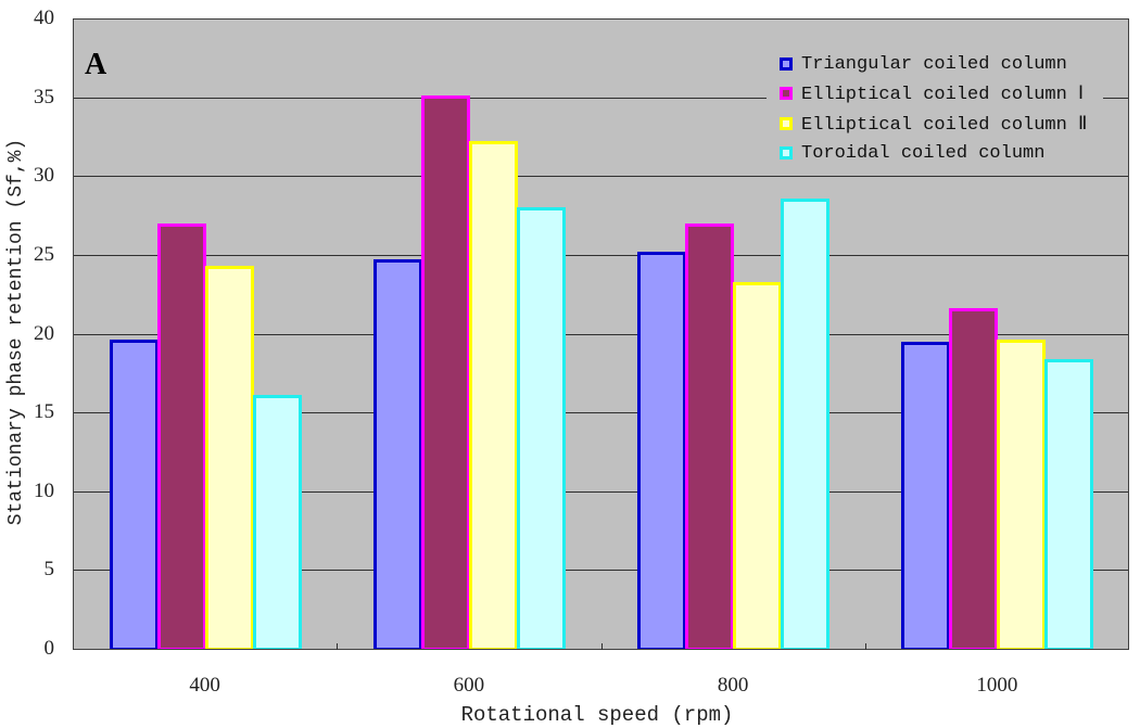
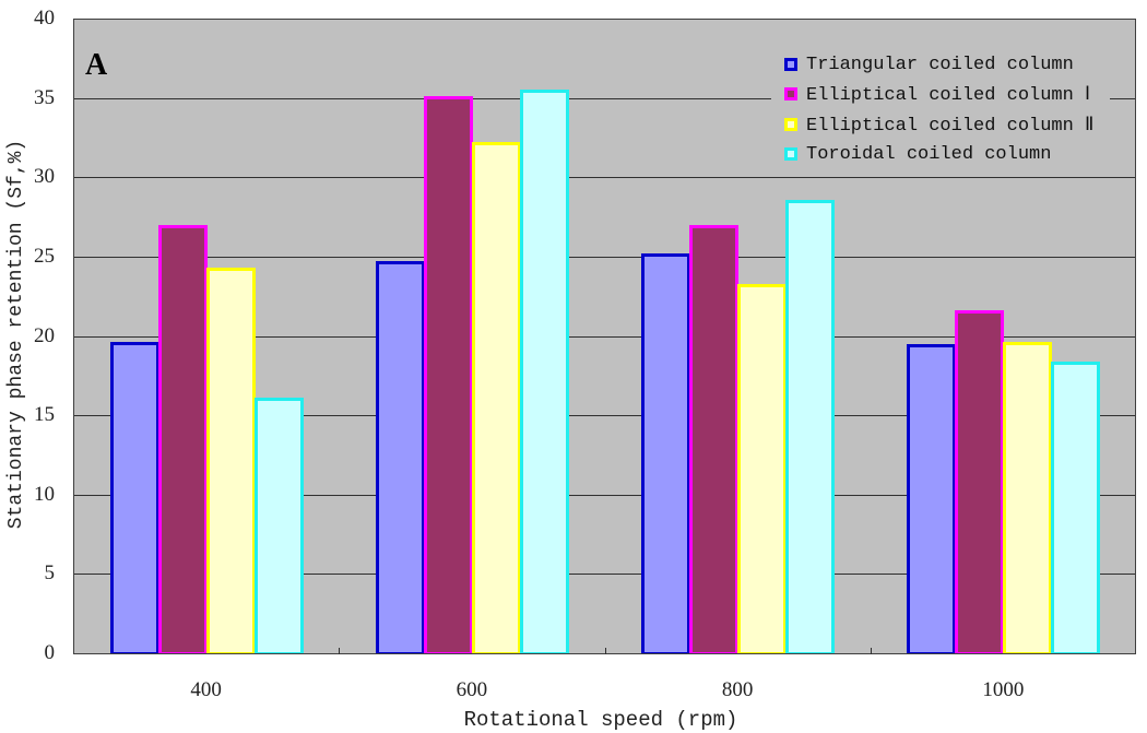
Toroidal coiled column/600: 28.0 -> 35.5
